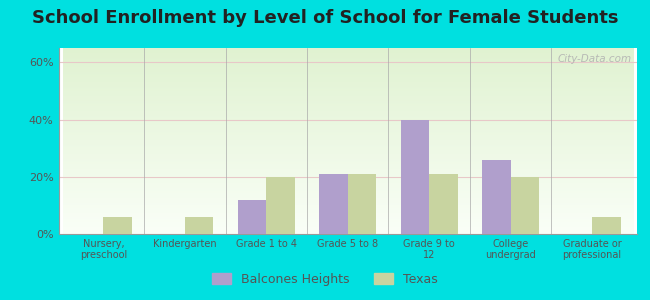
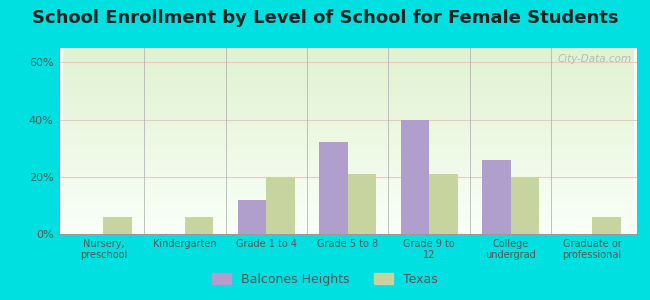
Balcones Heights/Grade 5 to 8: 21% -> 32%
